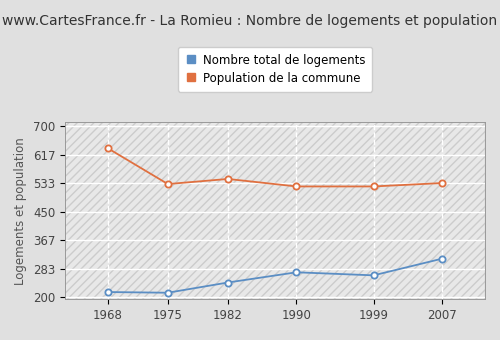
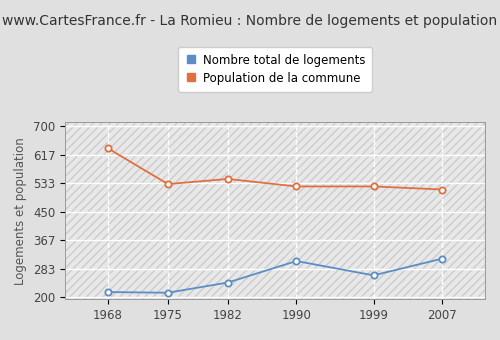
Nombre total de logements/1990: 272 -> 305
Population de la commune/2007: 534 -> 515
